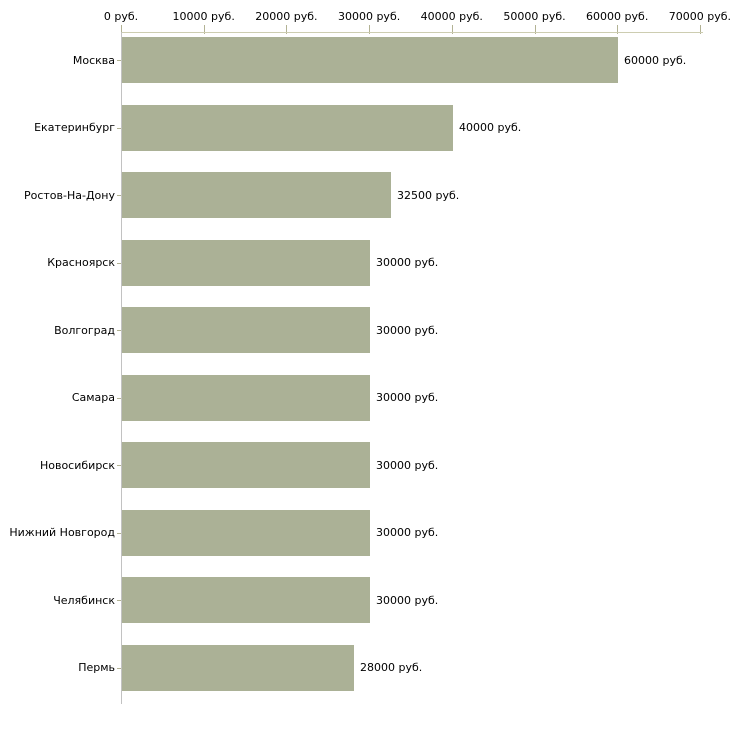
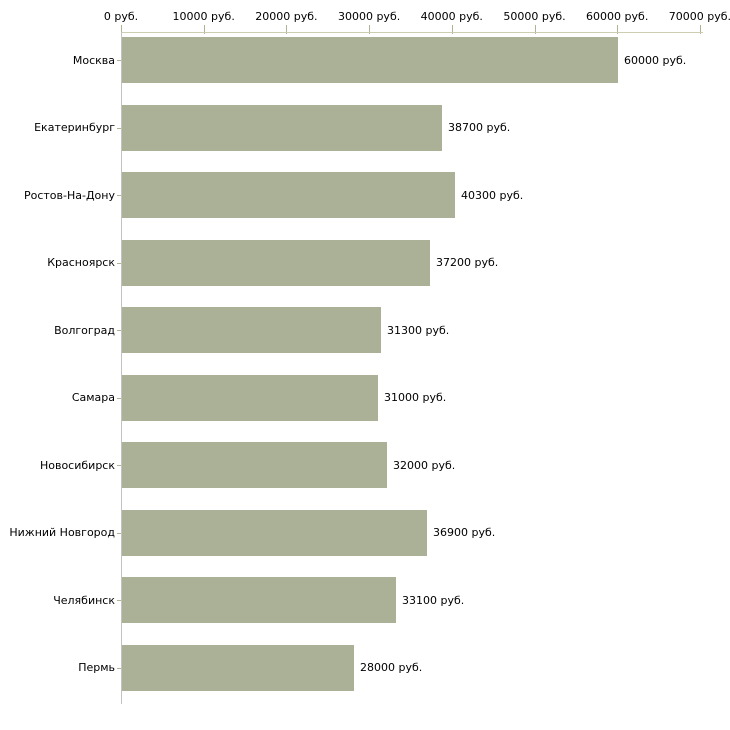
Екатеринбург: 40000 -> 38700
Ростов-На-Дону: 32500 -> 40300
Красноярск: 30000 -> 37200
Волгоград: 30000 -> 31300
Самара: 30000 -> 31000
Новосибирск: 30000 -> 32000
Нижний Новгород: 30000 -> 36900
Челябинск: 30000 -> 33100
